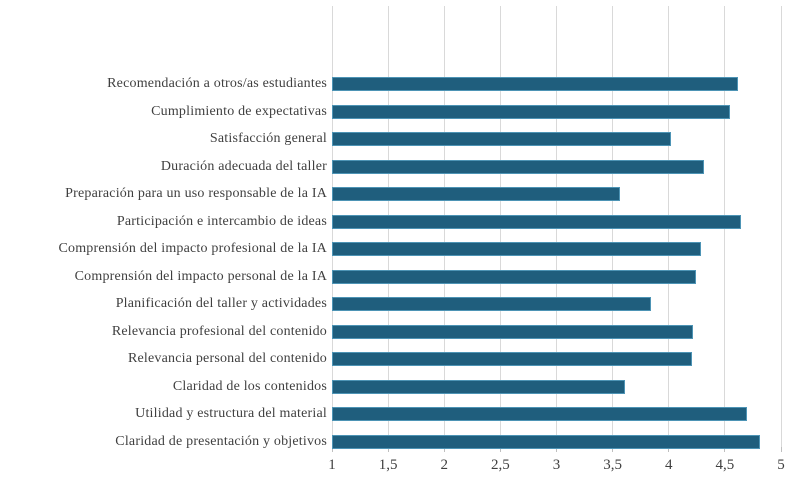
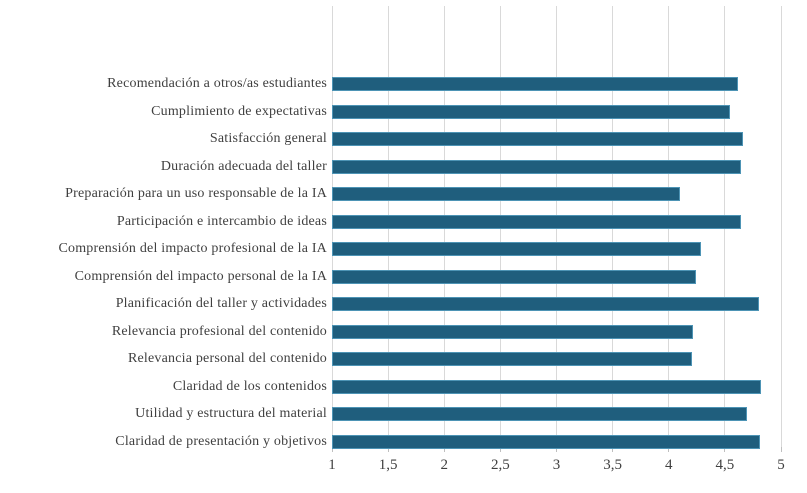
Satisfacción general: 4.02 -> 4.66
Duración adecuada del taller: 4.31 -> 4.64
Preparación para un uso responsable de la IA: 3.57 -> 4.10
Planificación del taller y actividades: 3.84 -> 4.80
Claridad de los contenidos: 3.61 -> 4.82
